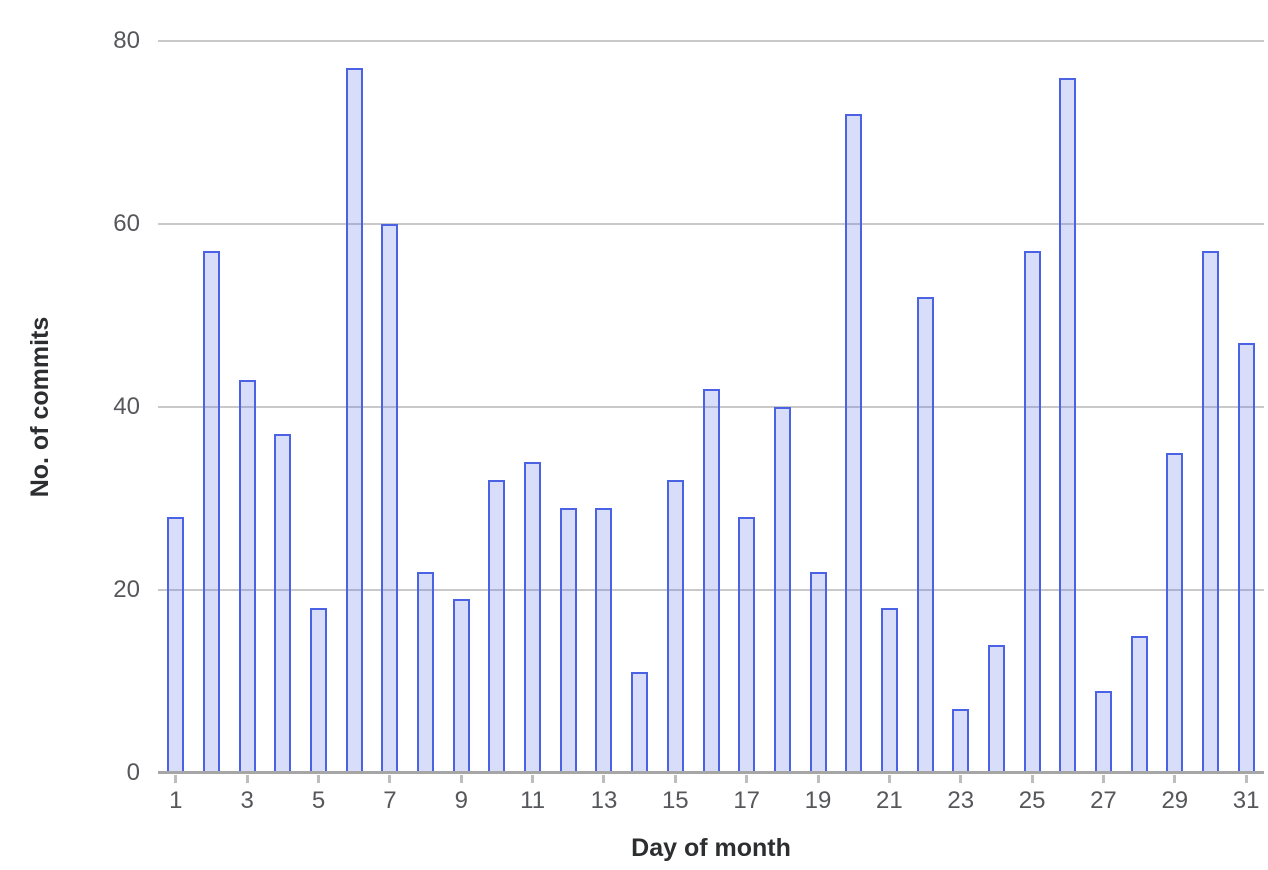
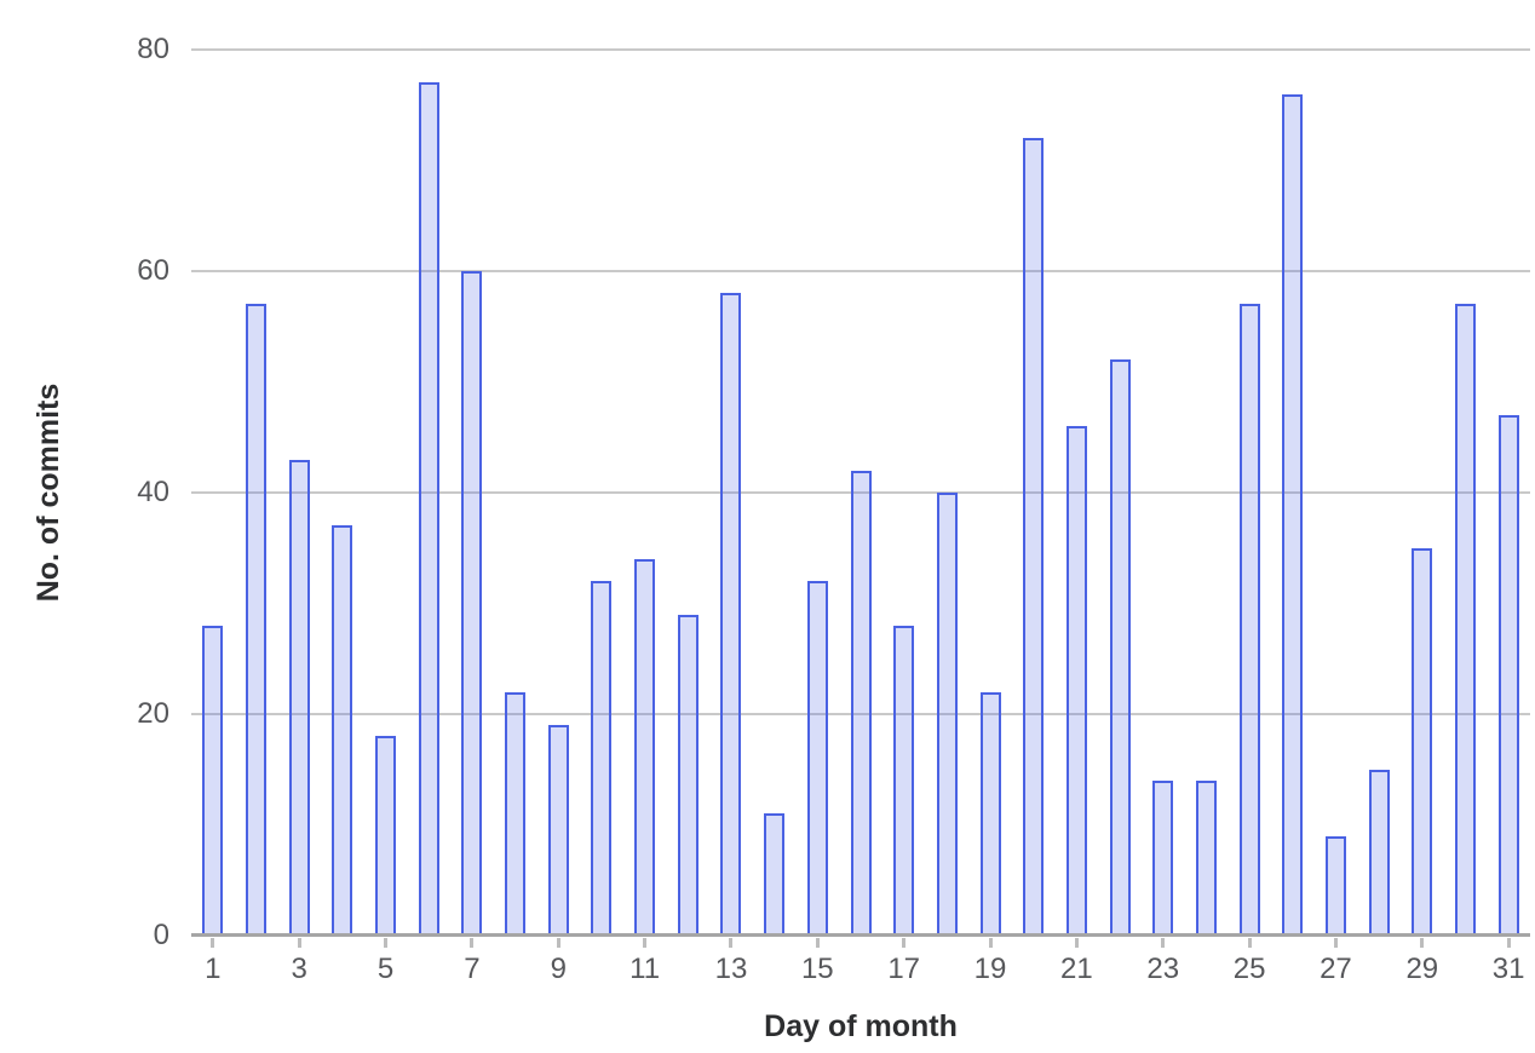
13: 29 -> 58
21: 18 -> 46
23: 7 -> 14
